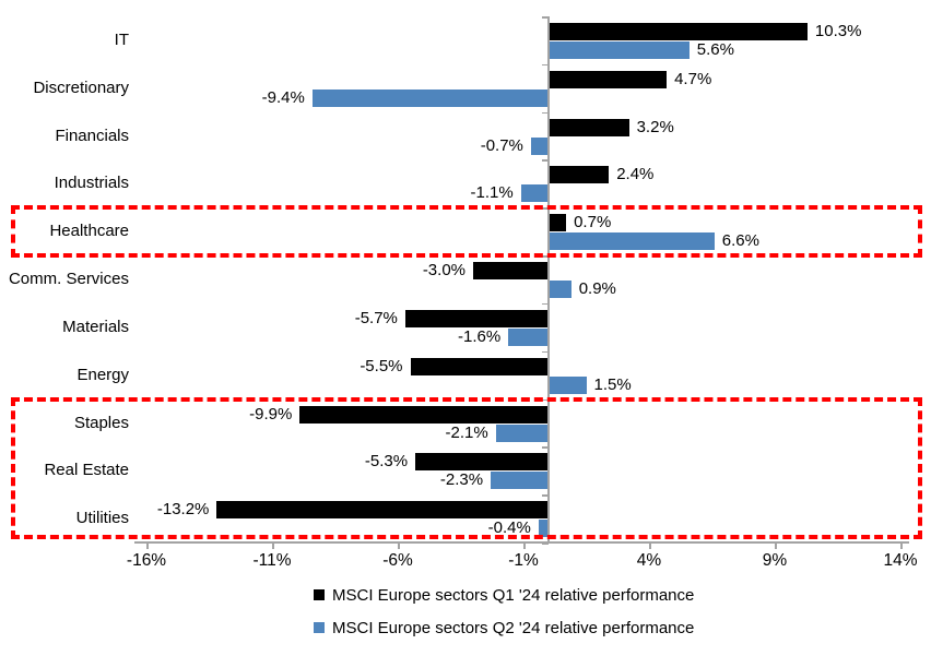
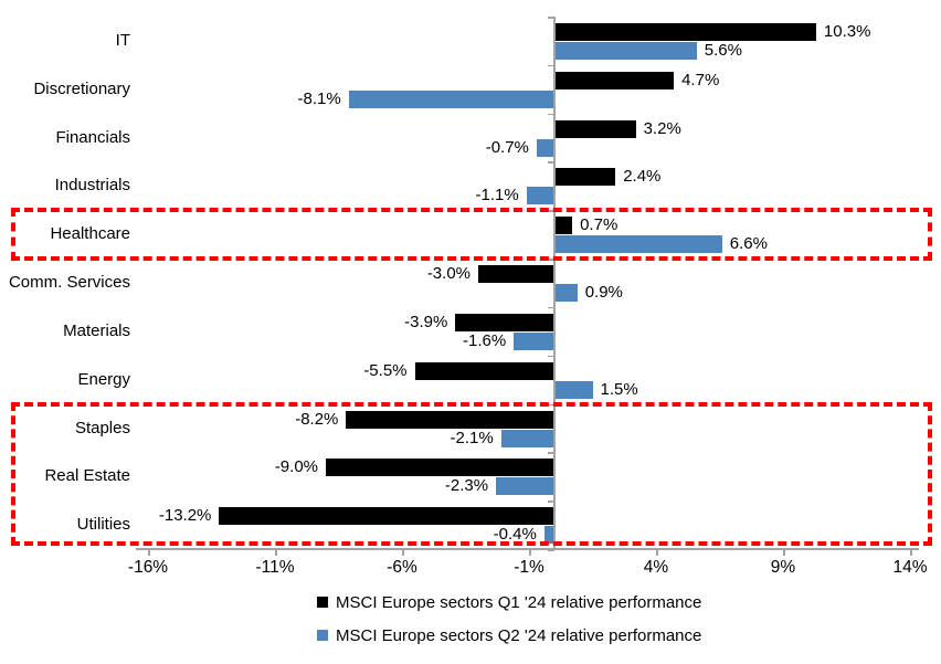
MSCI Europe sectors Q2 '24 relative performance/Discretionary: -9.4% -> -8.1%
MSCI Europe sectors Q1 '24 relative performance/Materials: -5.7% -> -3.9%
MSCI Europe sectors Q1 '24 relative performance/Staples: -9.9% -> -8.2%
MSCI Europe sectors Q1 '24 relative performance/Real Estate: -5.3% -> -9.0%
